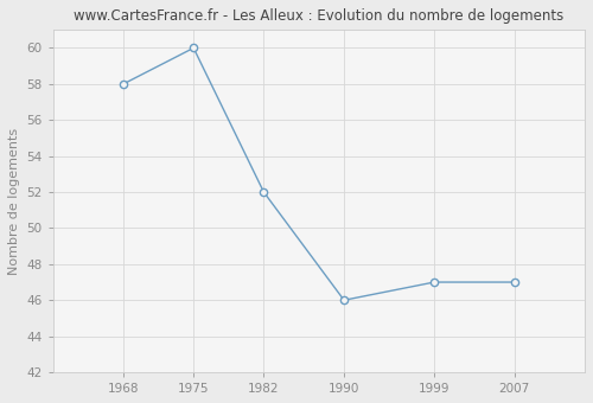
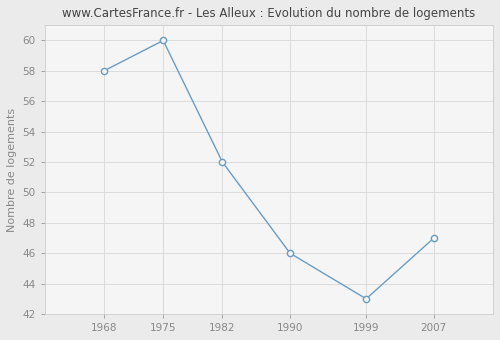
1999: 47 -> 43
